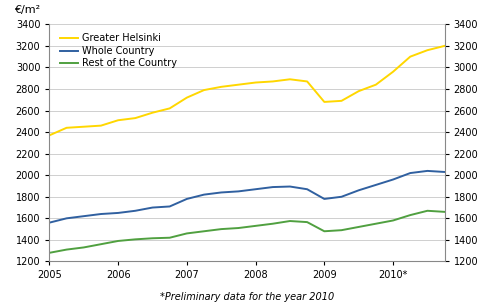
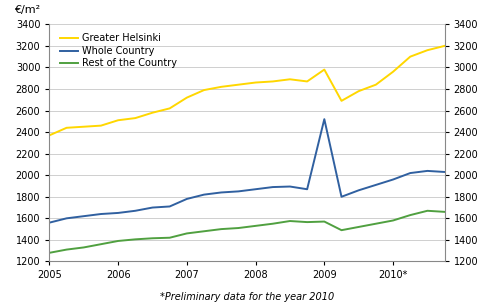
Greater Helsinki/2009: 2680 -> 2980
Whole Country/2009: 1780 -> 2520
Rest of the Country/2009: 1480 -> 1570
